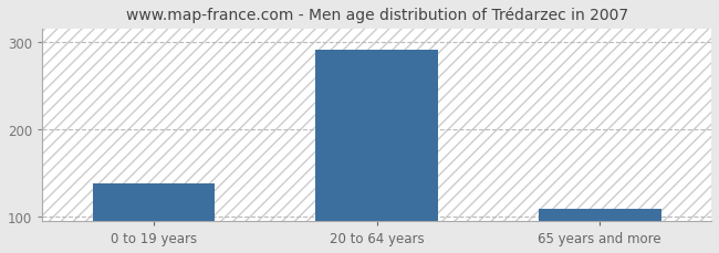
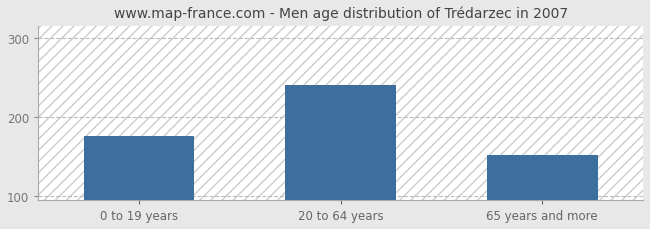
0 to 19 years: 138 -> 176
20 to 64 years: 291 -> 240
65 years and more: 109 -> 152
